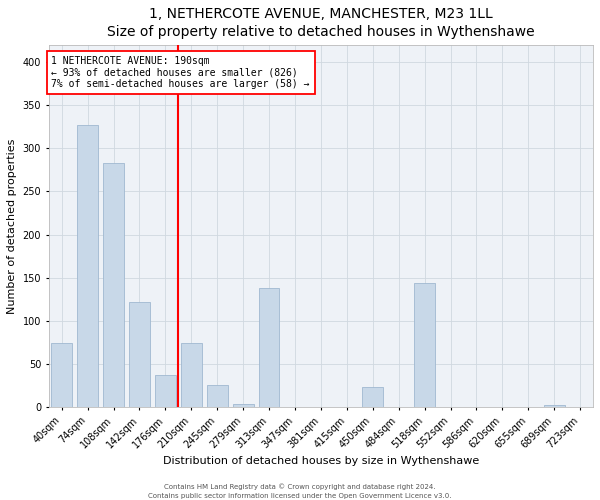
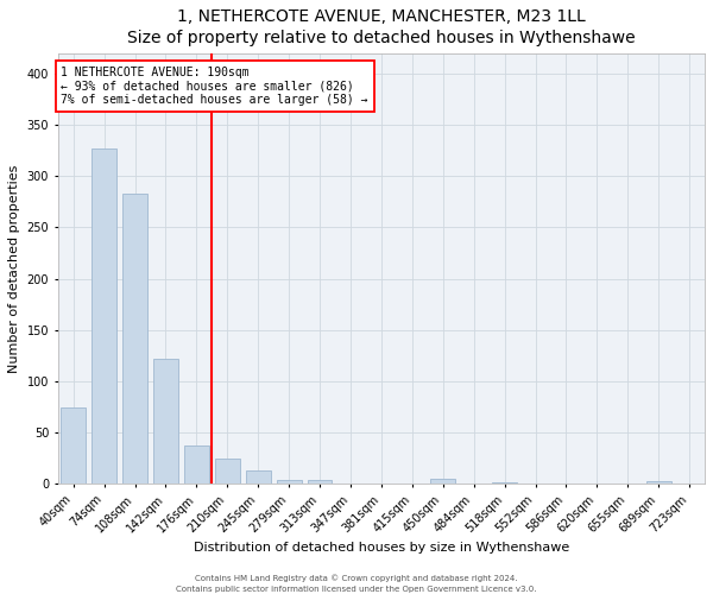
210sqm: 74 -> 25
245sqm: 26 -> 13
313sqm: 138 -> 4
450sqm: 24 -> 5
518sqm: 144 -> 2
